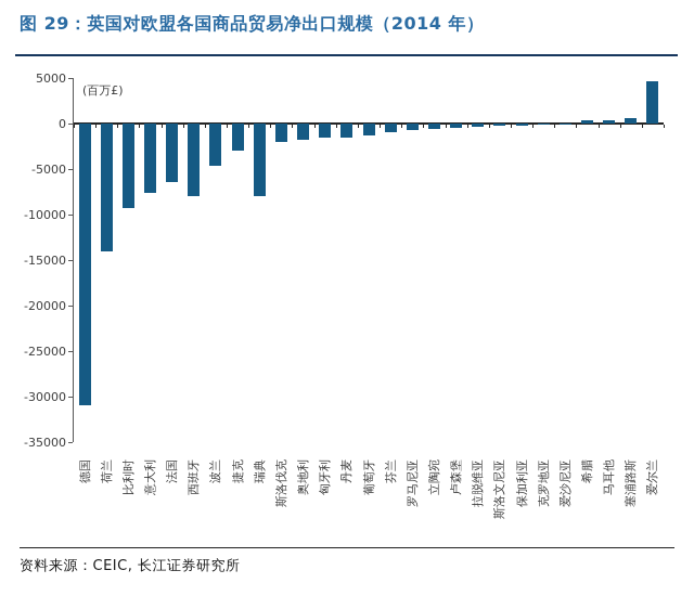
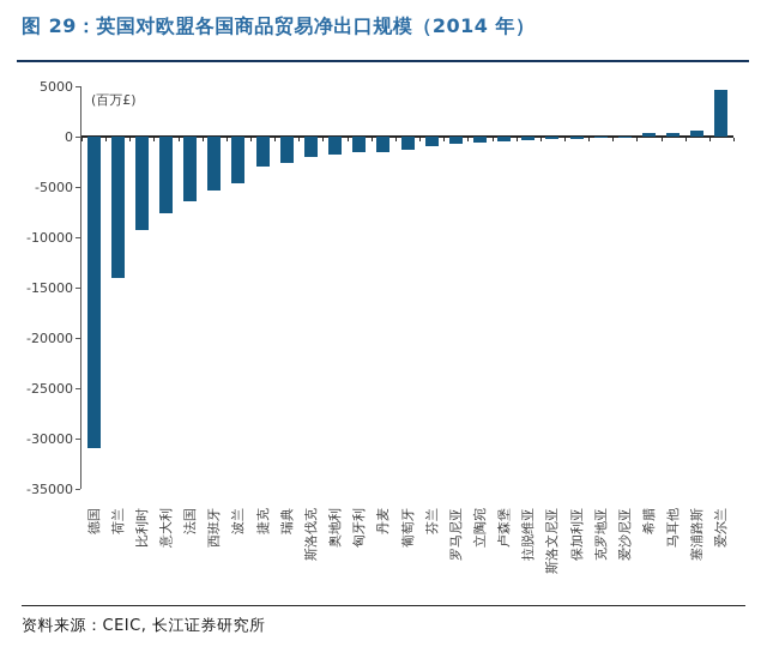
西班牙: -8000 -> -5000
瑞典: -8000 -> -3000
